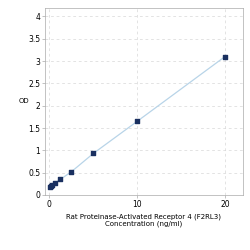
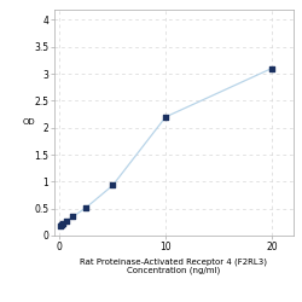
10: 1.65 -> 2.20
